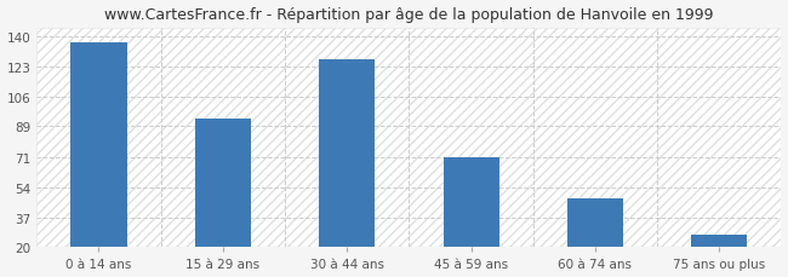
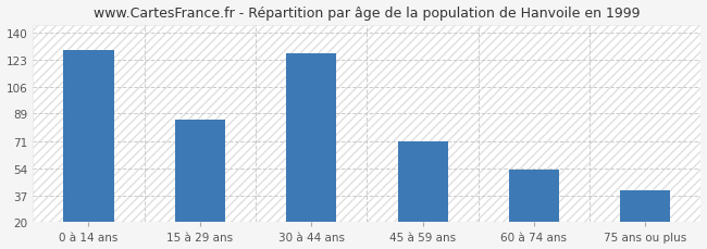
0 à 14 ans: 137 -> 129
15 à 29 ans: 93 -> 85
60 à 74 ans: 48 -> 53
75 ans ou plus: 27 -> 40
